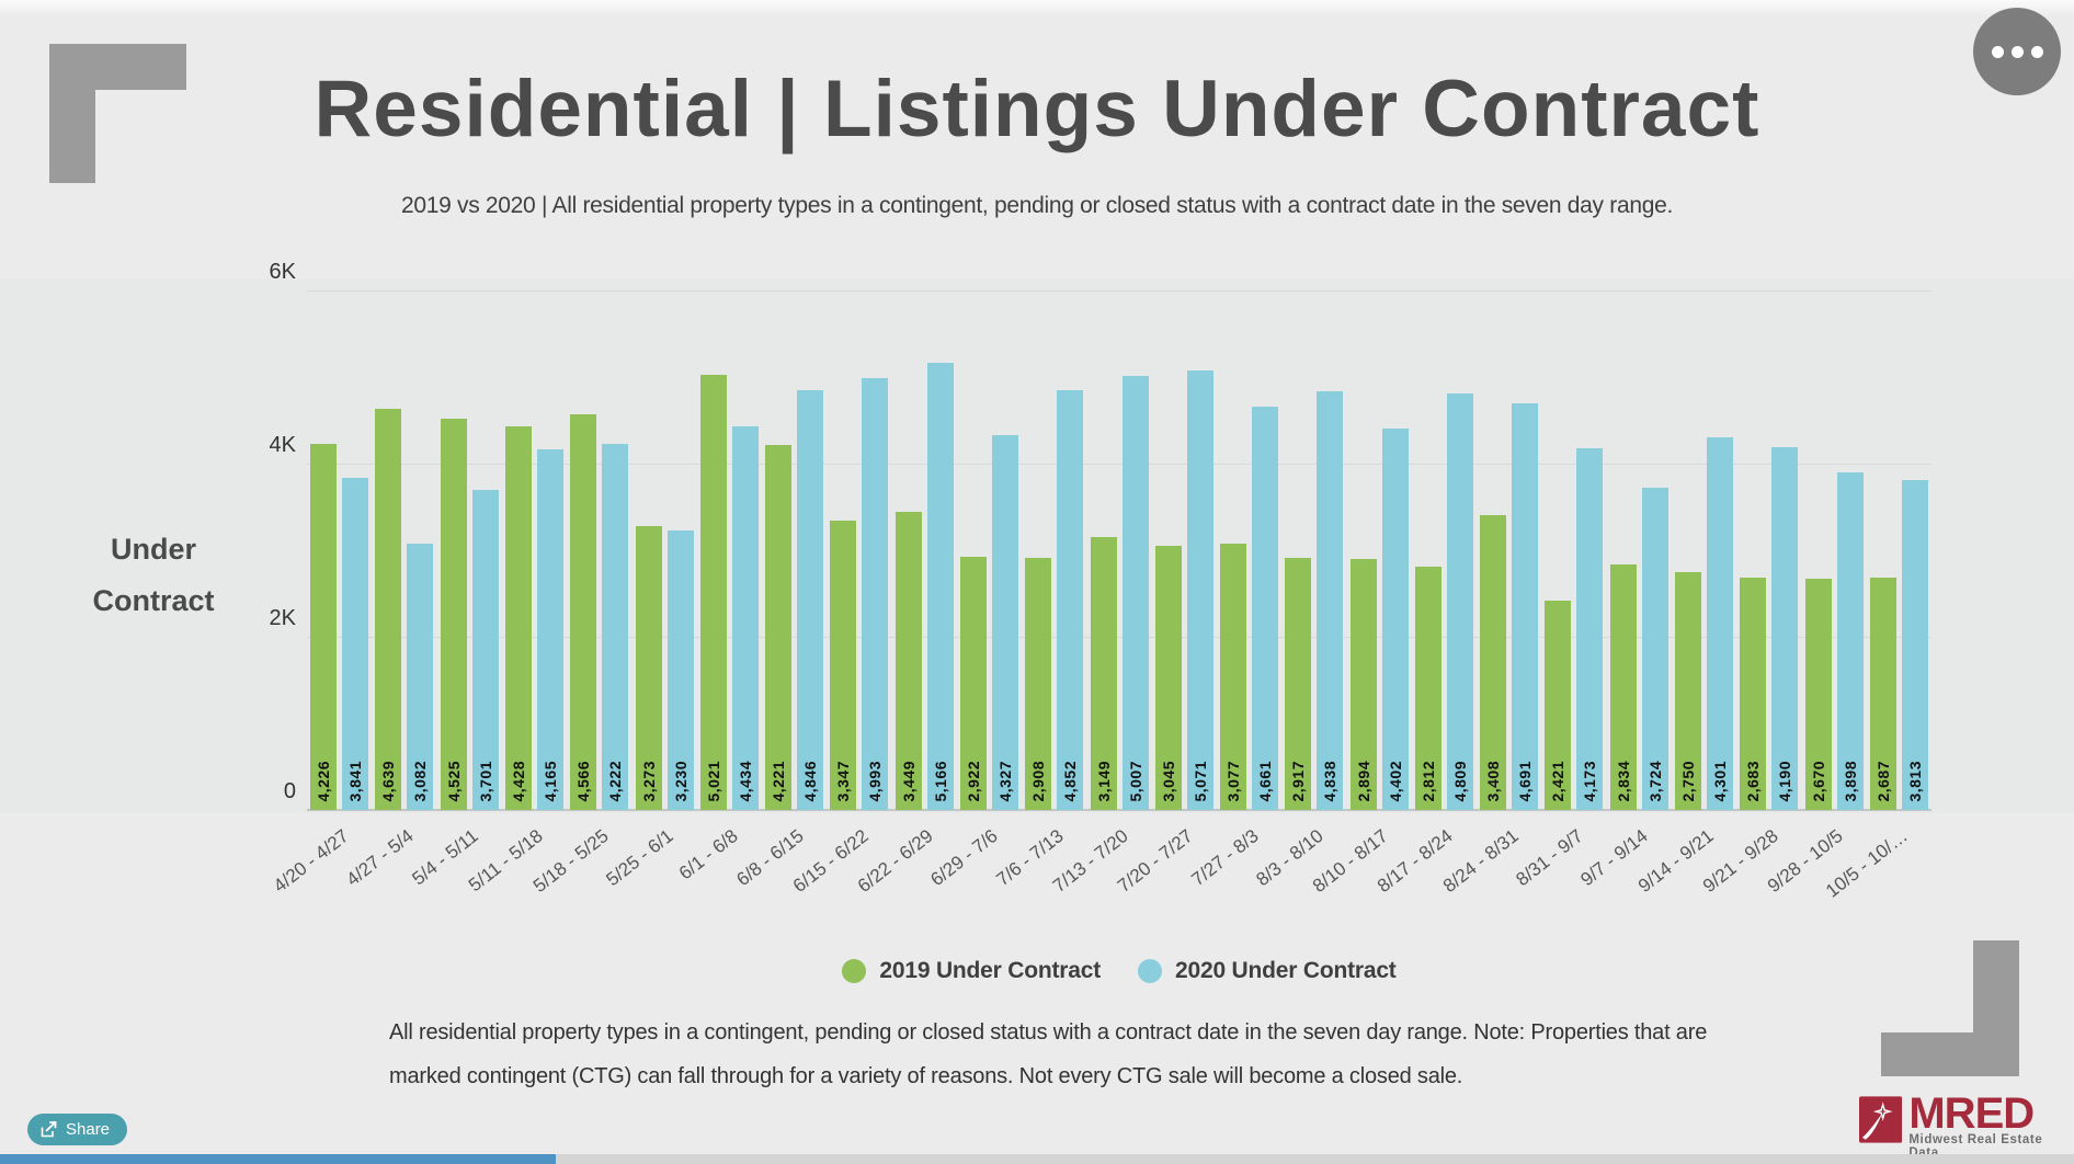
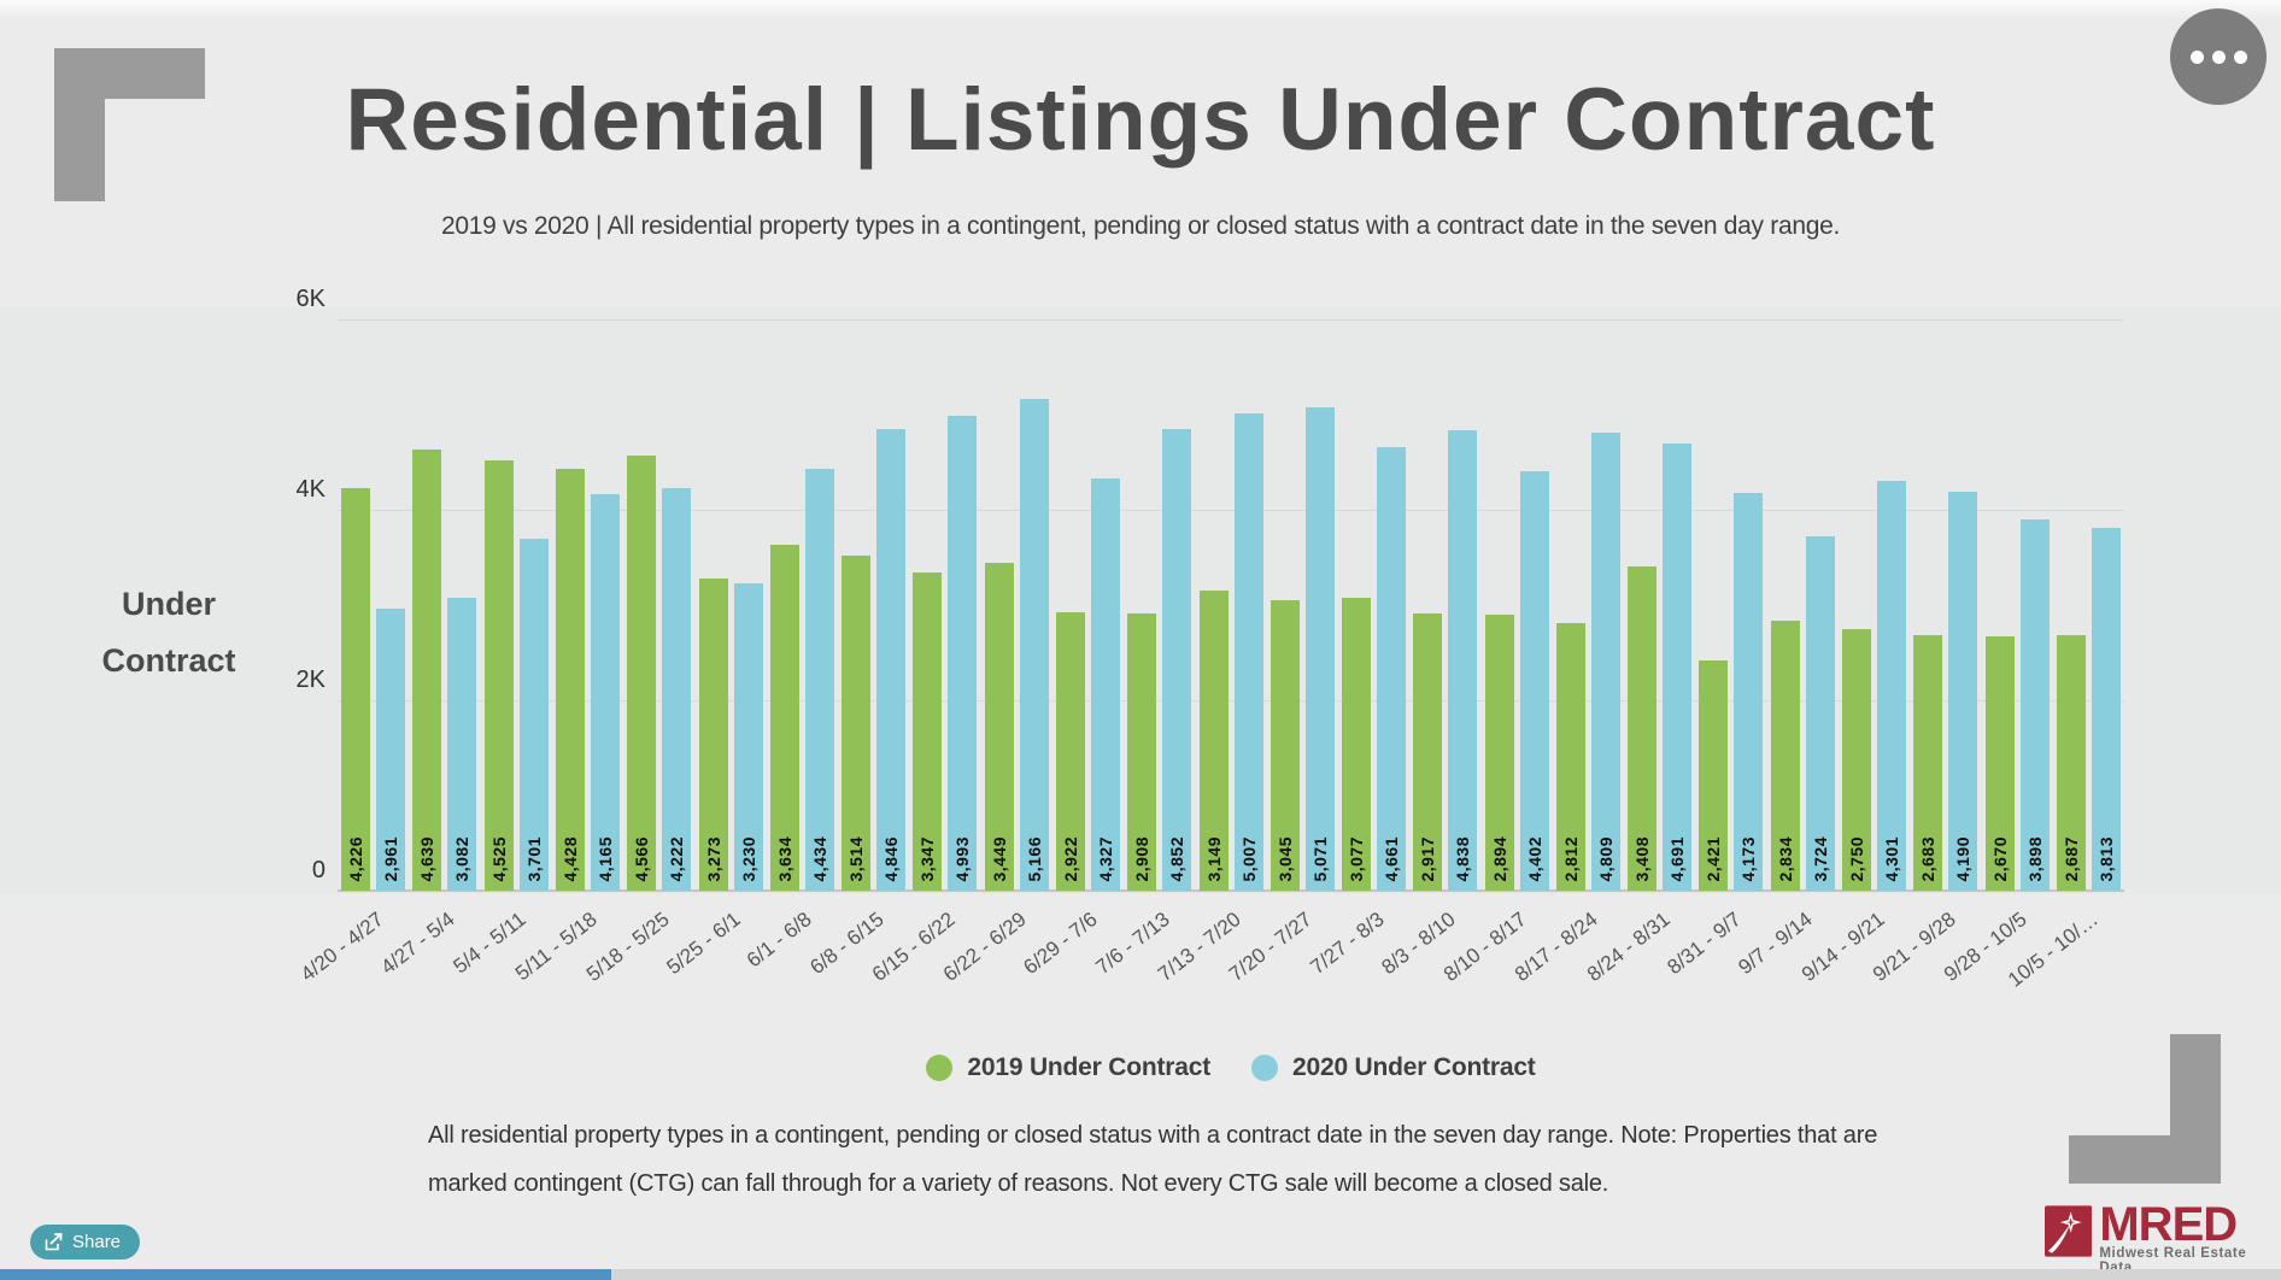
2020 Under Contract/4/20 - 4/27: 3,841 -> 2,961
2019 Under Contract/6/1 - 6/8: 5,021 -> 3,634
2019 Under Contract/6/8 - 6/15: 4,221 -> 3,514
